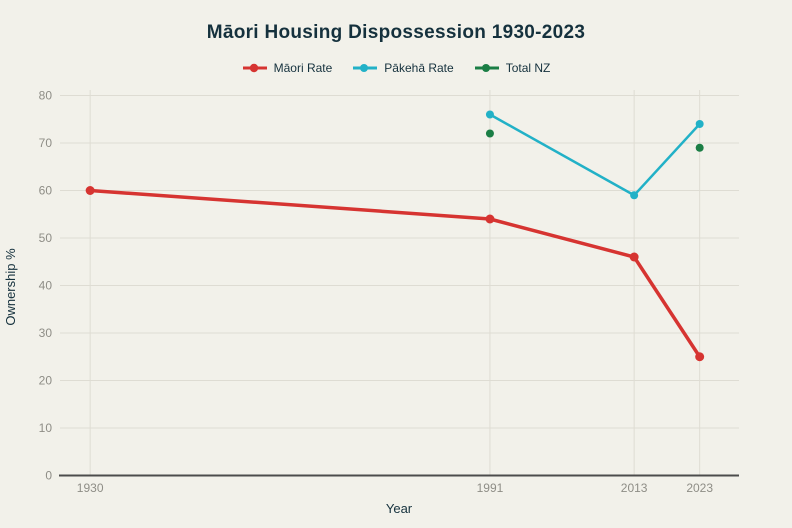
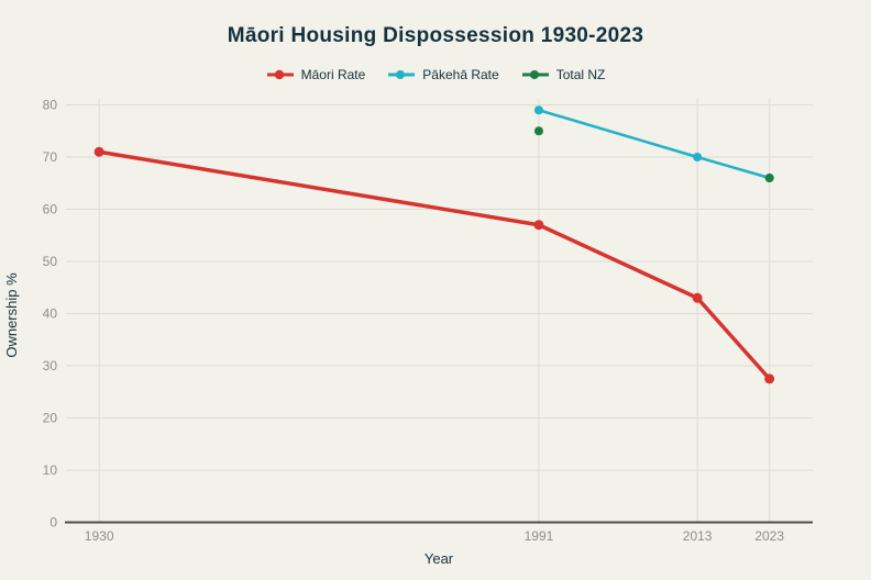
Māori Rate/1930: 60 -> 71
Māori Rate/1991: 54 -> 57
Pākehā Rate/1991: 76 -> 79
Total NZ/1991: 72 -> 75
Māori Rate/2013: 46 -> 43
Pākehā Rate/2013: 59 -> 70
Māori Rate/2023: 25 -> 28
Pākehā Rate/2023: 74 -> 66
Total NZ/2023: 69 -> 66
